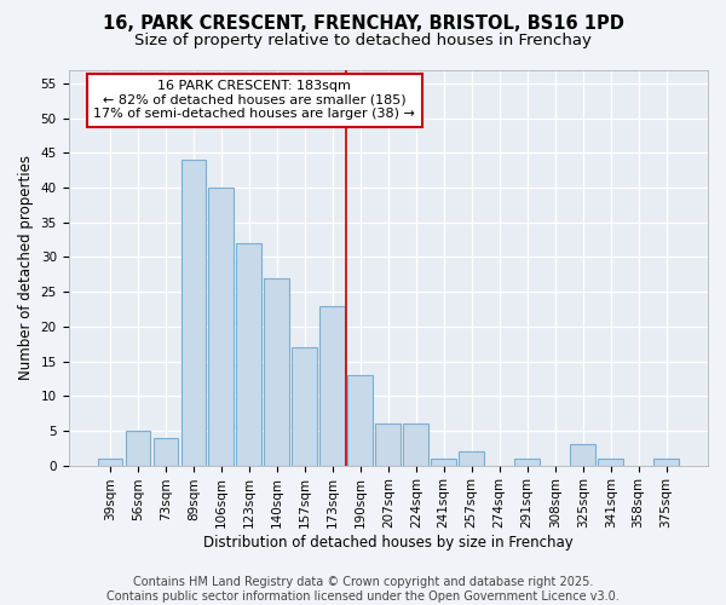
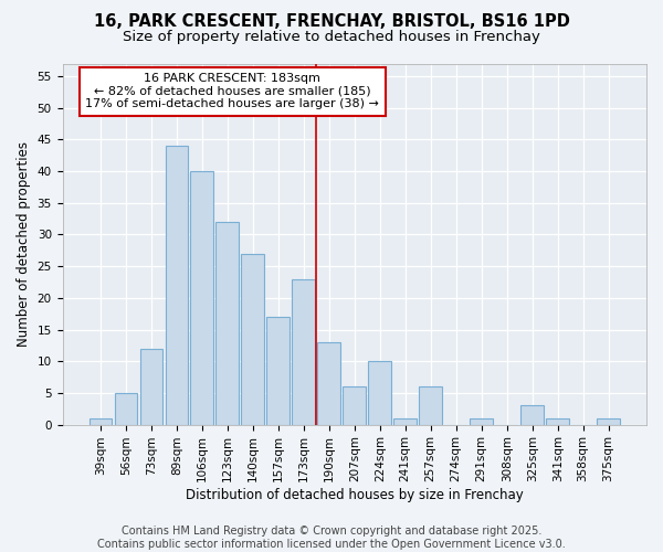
73sqm: 4 -> 12
224sqm: 6 -> 10
257sqm: 2 -> 6
